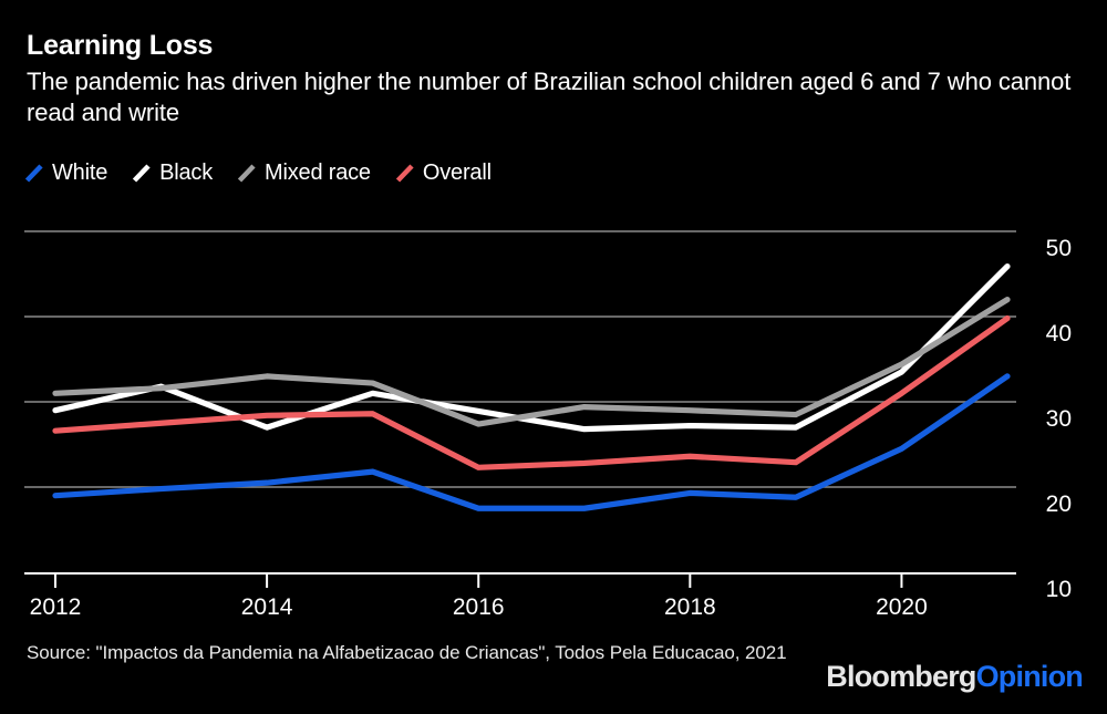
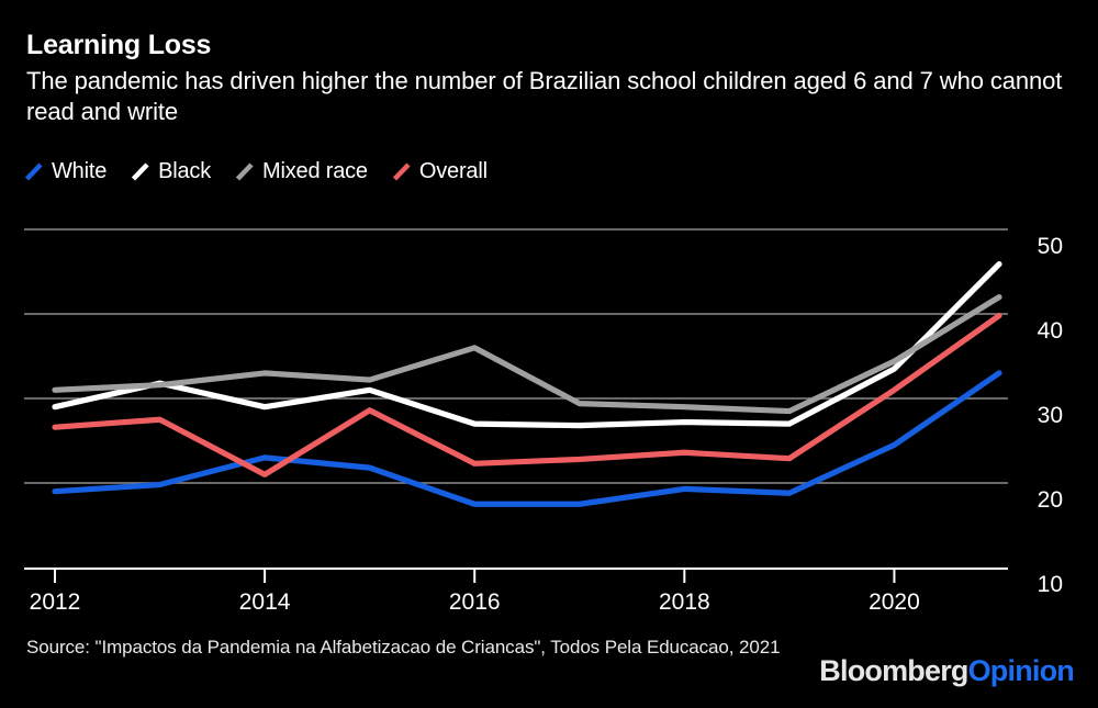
White/2014: 20 -> 23
Black/2014: 27 -> 29
Overall/2014: 28 -> 21
Black/2016: 29 -> 27
Mixed race/2016: 27 -> 36
